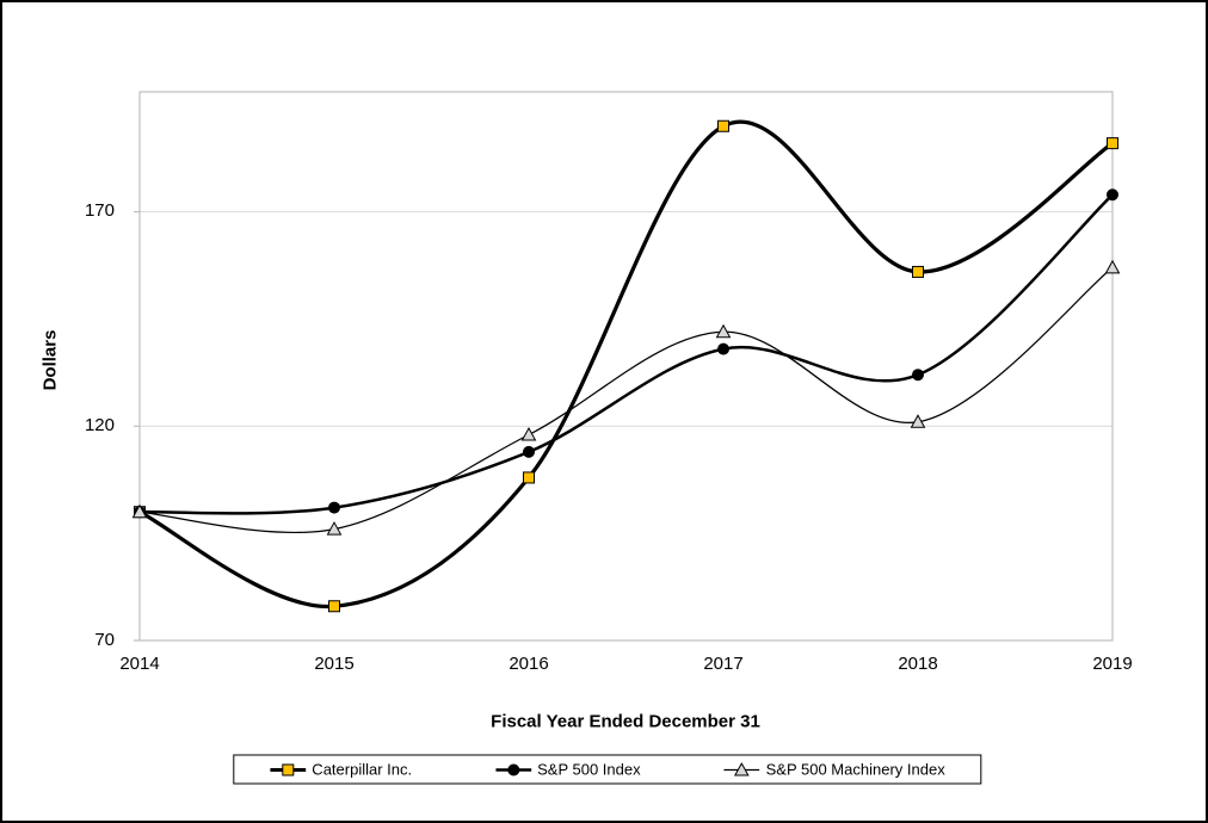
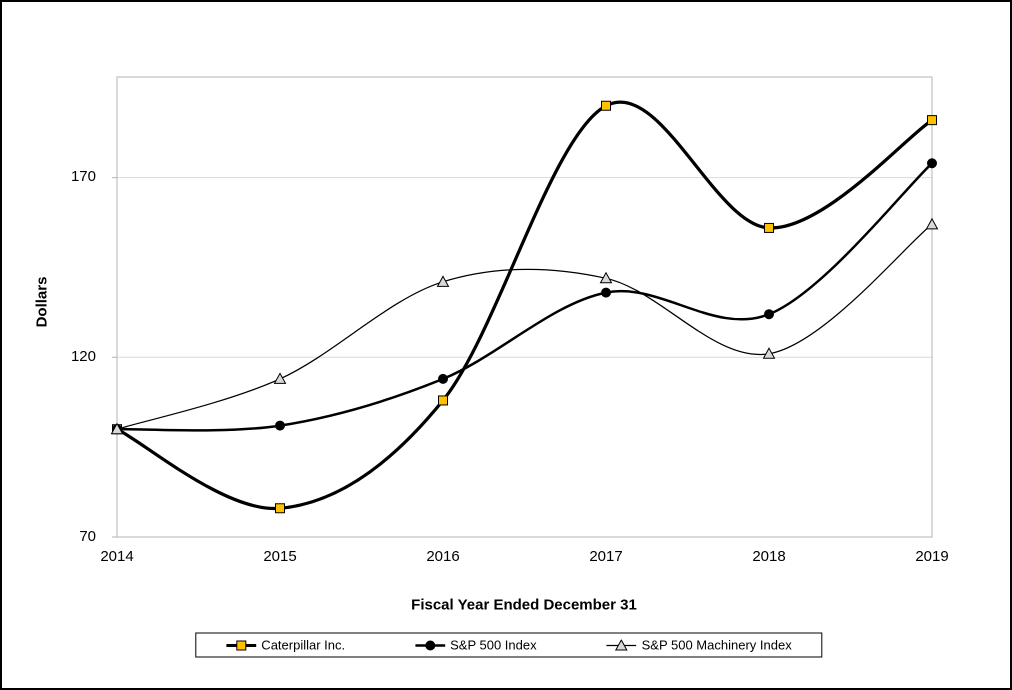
S&P 500 Machinery Index/2015: 96 -> 114
S&P 500 Machinery Index/2016: 118 -> 141
